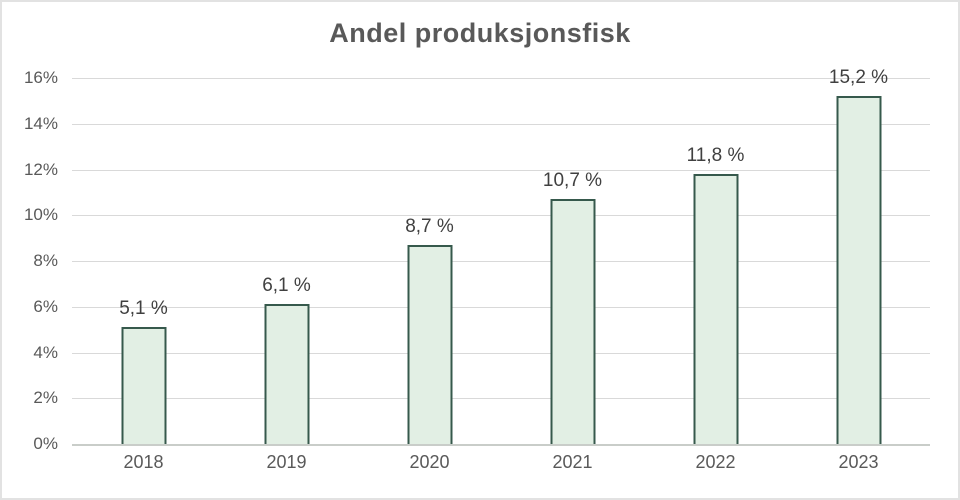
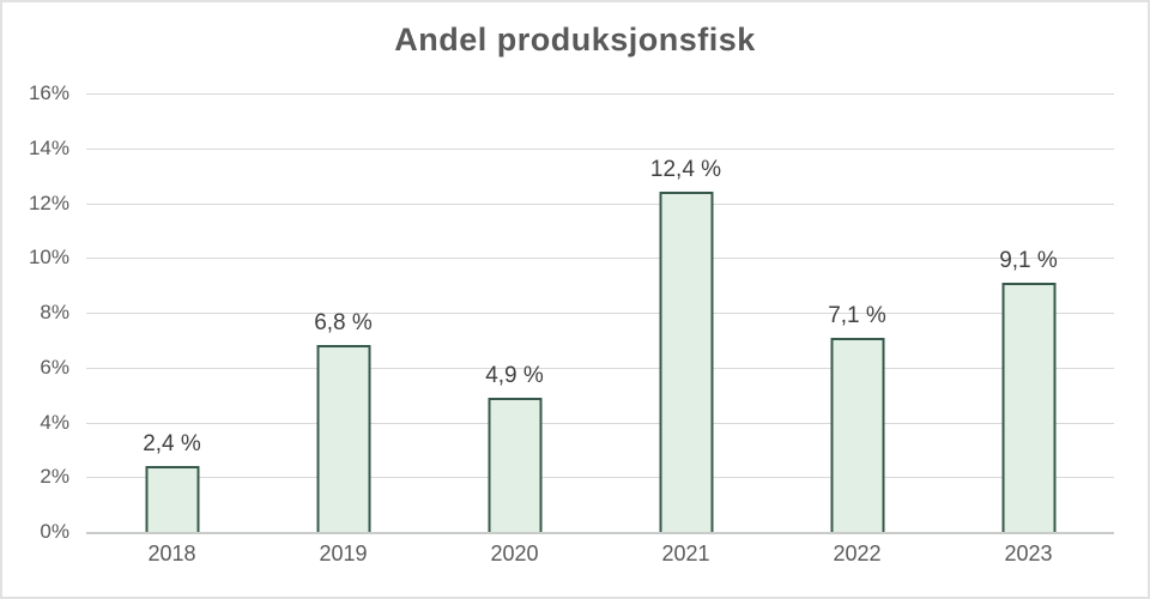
2018: 5,1 -> 2,4
2019: 6,1 -> 6,8
2020: 8,7 -> 4,9
2021: 10,7 -> 12,4
2022: 11,8 -> 7,1
2023: 15,2 -> 9,1
